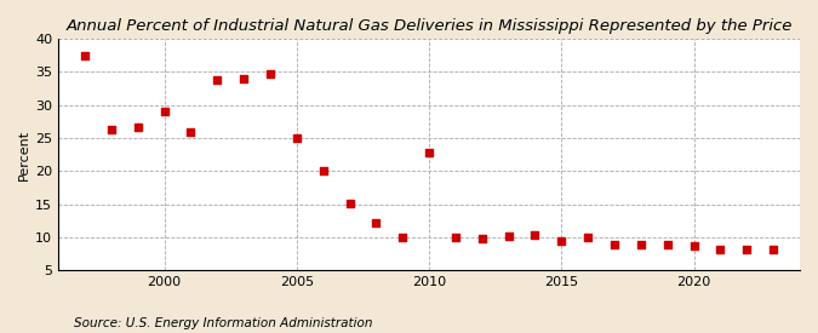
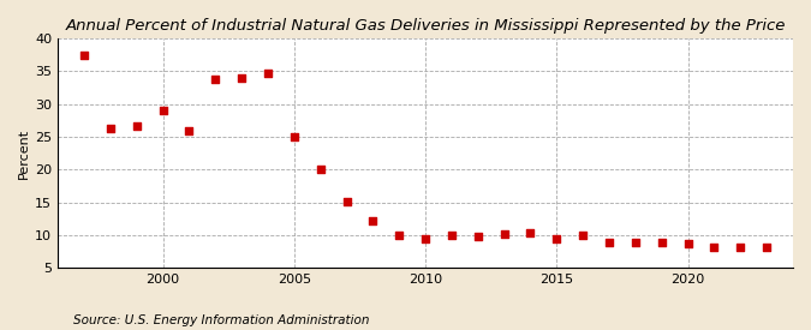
2010: 22.8 -> 9.5
